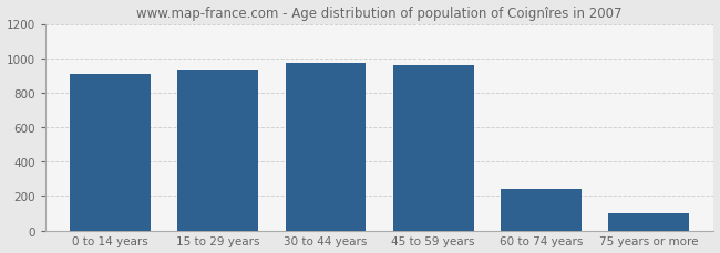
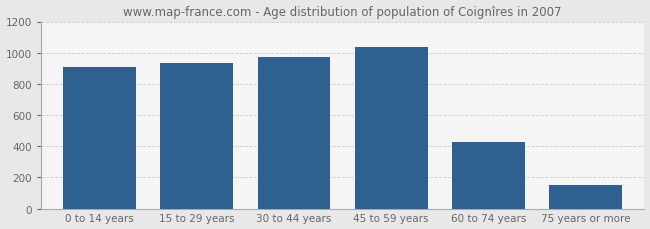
45 to 59 years: 960 -> 1040
60 to 74 years: 240 -> 430
75 years or more: 100 -> 150
